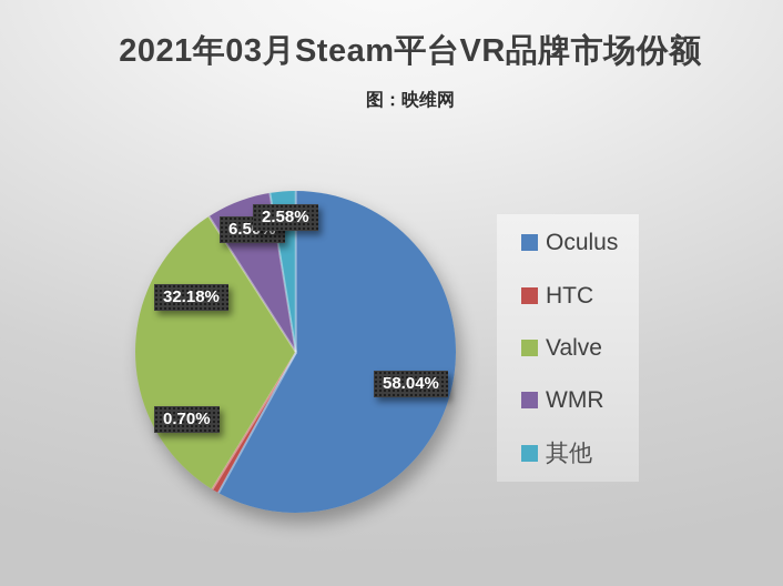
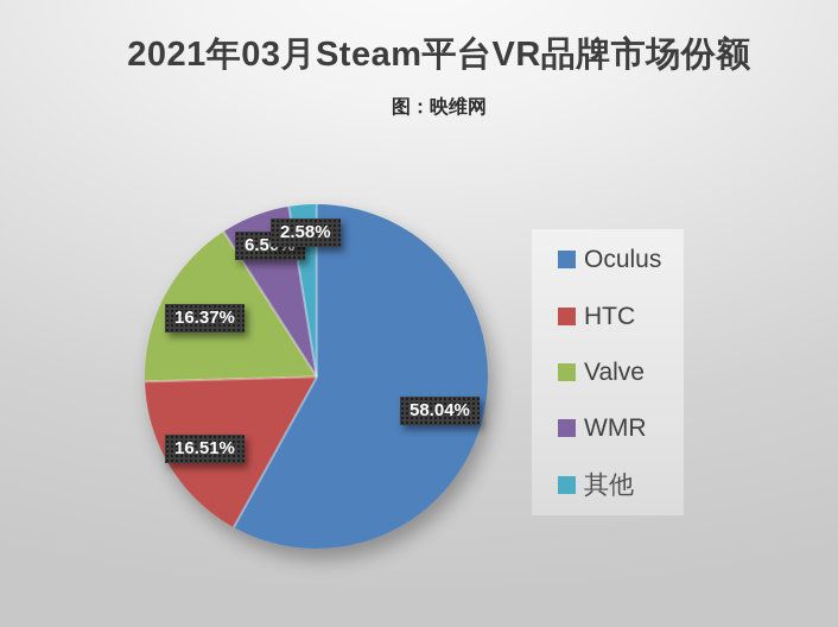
HTC: 0.70% -> 16.51%
Valve: 32.18% -> 16.37%
